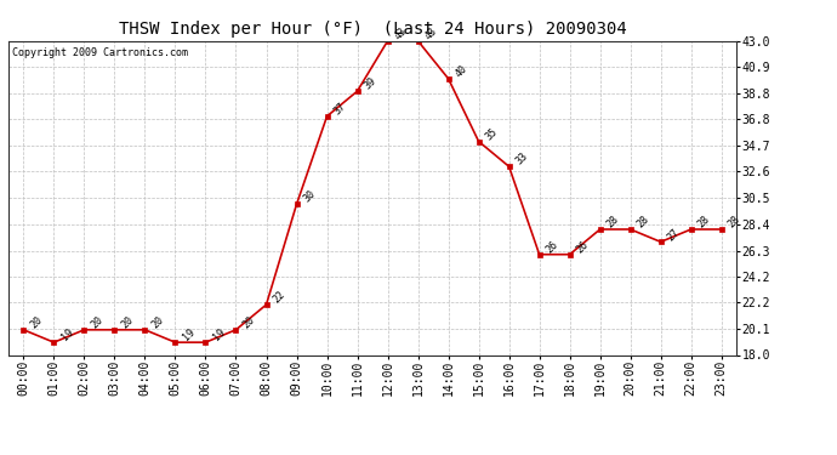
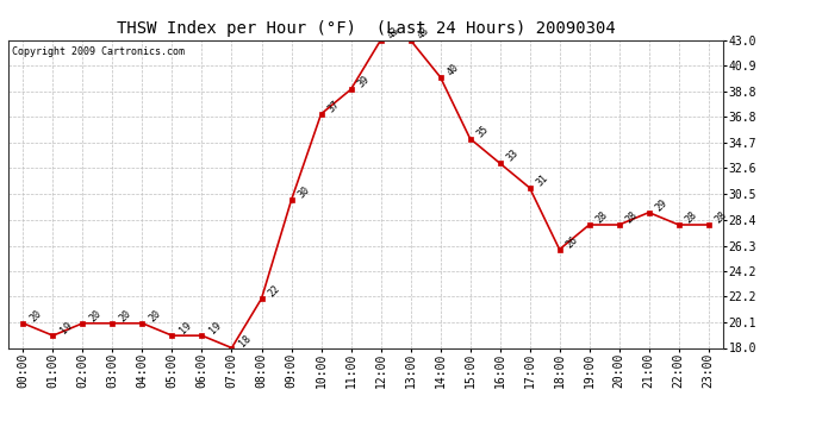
07:00: 20 -> 18
17:00: 26 -> 31
21:00: 27 -> 29
